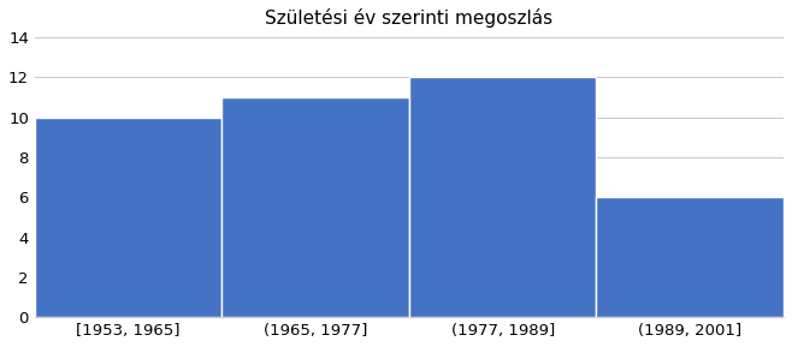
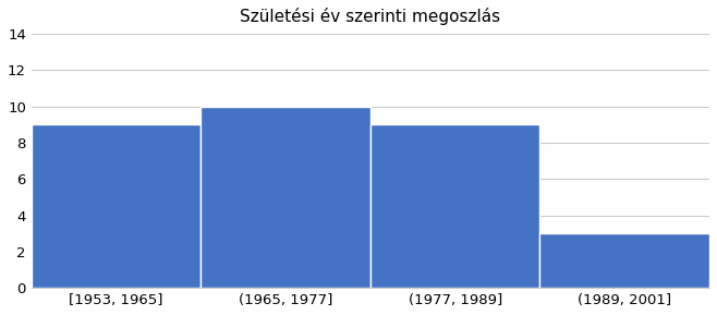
[1953, 1965]: 10 -> 9
(1965, 1977]: 11 -> 10
(1977, 1989]: 12 -> 9
(1989, 2001]: 6 -> 3
